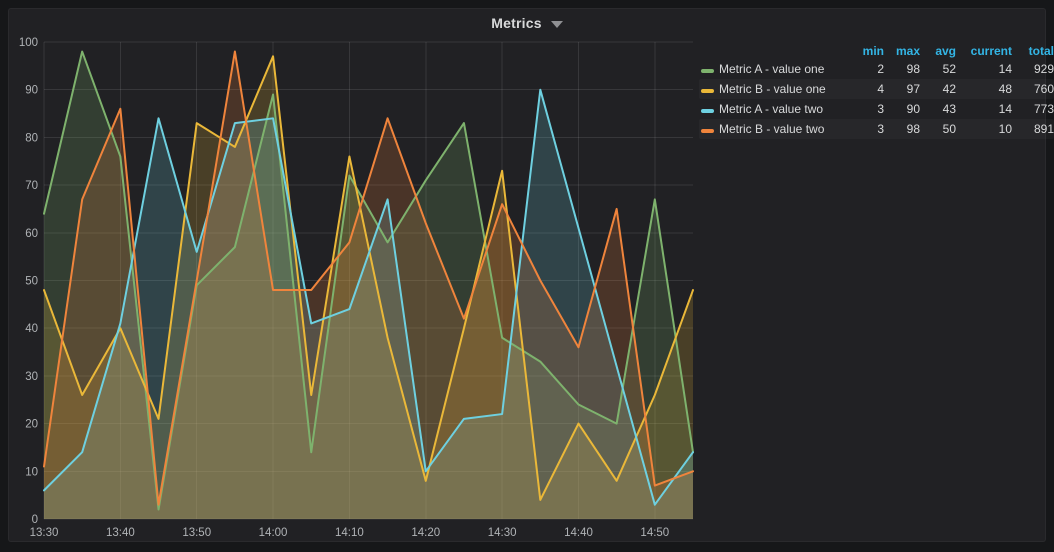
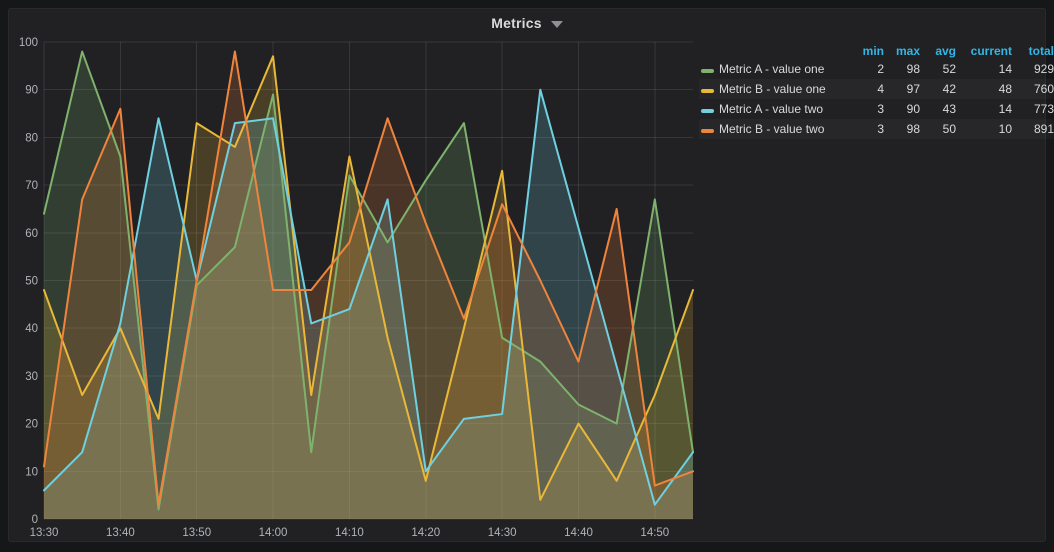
Metric A - value two/13:50: 56 -> 50
Metric B - value two/14:40: 36 -> 33
